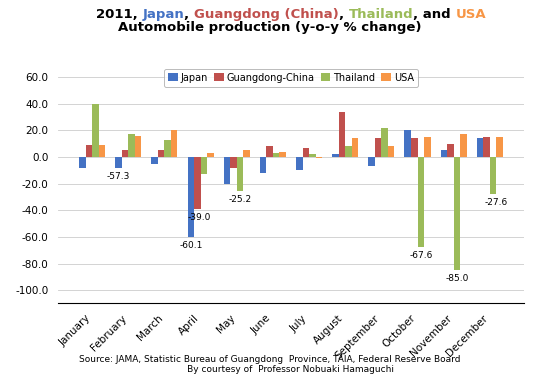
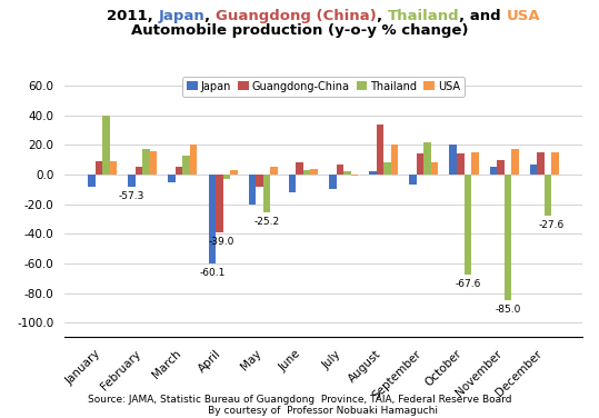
Thailand/April: -13 -> -3
USA/August: 14 -> 20
Japan/December: 14 -> 7
